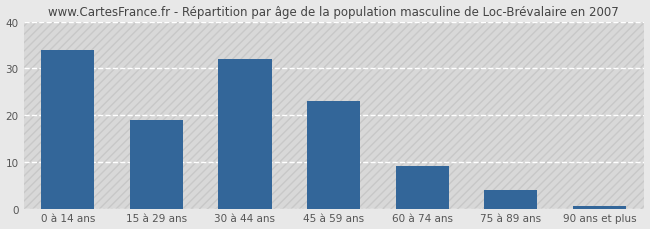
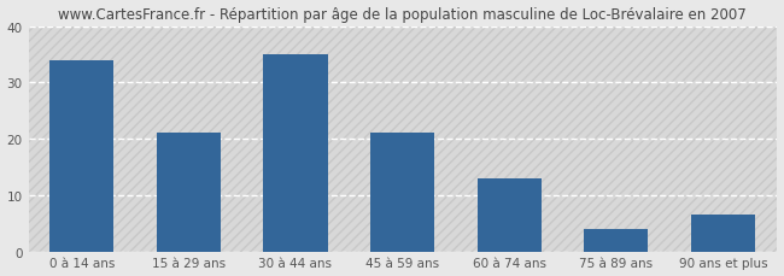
15 à 29 ans: 19.0 -> 21.0
30 à 44 ans: 32.0 -> 35.0
45 à 59 ans: 23.0 -> 21.0
60 à 74 ans: 9.0 -> 13.0
90 ans et plus: 0.5 -> 6.5
